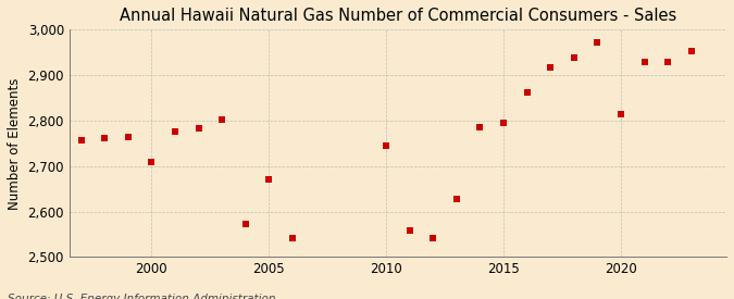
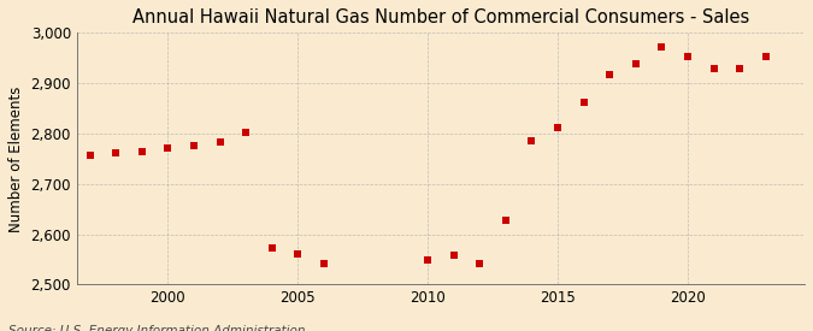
2000: 2,710 -> 2,770
2005: 2,670 -> 2,560
2010: 2,745 -> 2,548
2015: 2,795 -> 2,813
2020: 2,815 -> 2,952
